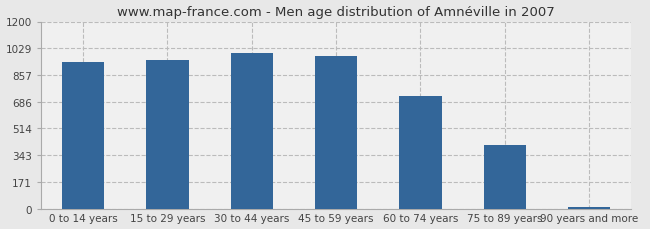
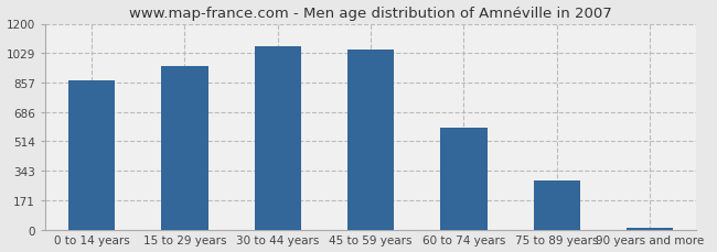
0 to 14 years: 940 -> 870
30 to 44 years: 1000 -> 1070
45 to 59 years: 980 -> 1050
60 to 74 years: 720 -> 590
75 to 89 years: 410 -> 280
